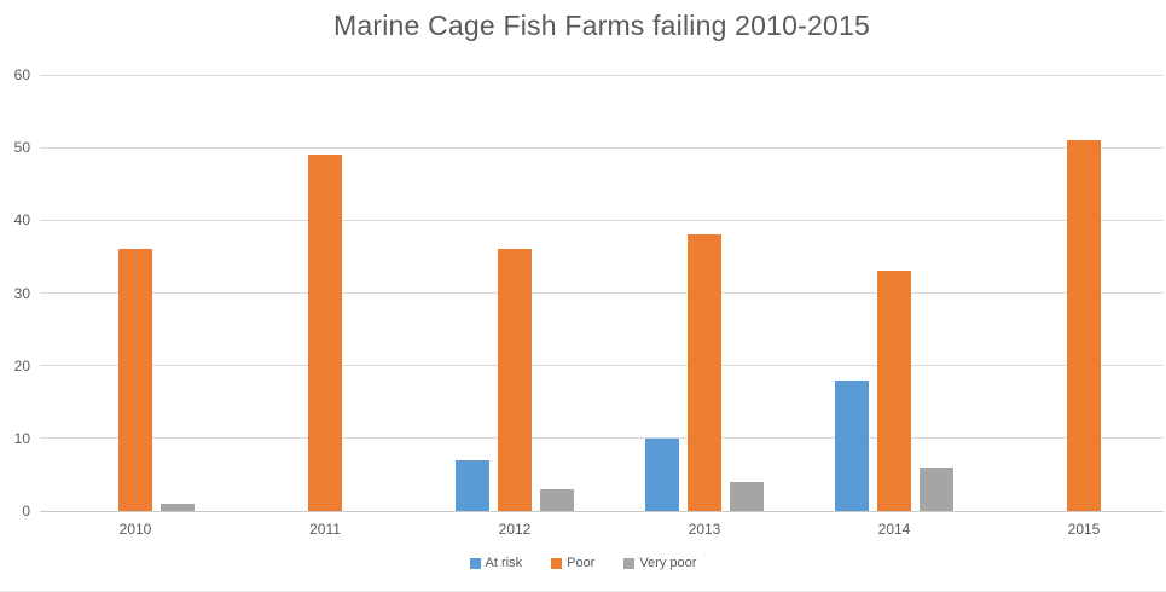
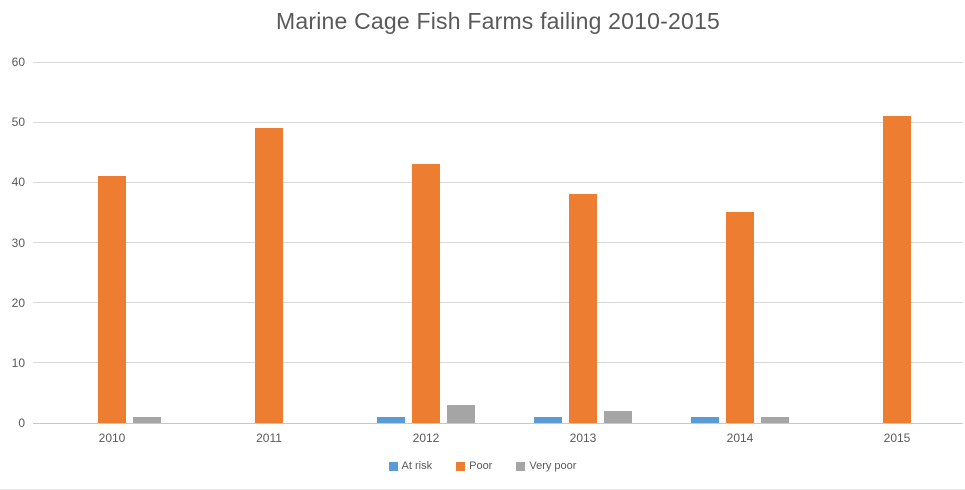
Poor/2010: 36 -> 41
At risk/2012: 7 -> 1
Poor/2012: 36 -> 43
At risk/2013: 10 -> 1
Very poor/2013: 4 -> 2
At risk/2014: 18 -> 1
Poor/2014: 33 -> 35
Very poor/2014: 6 -> 1
